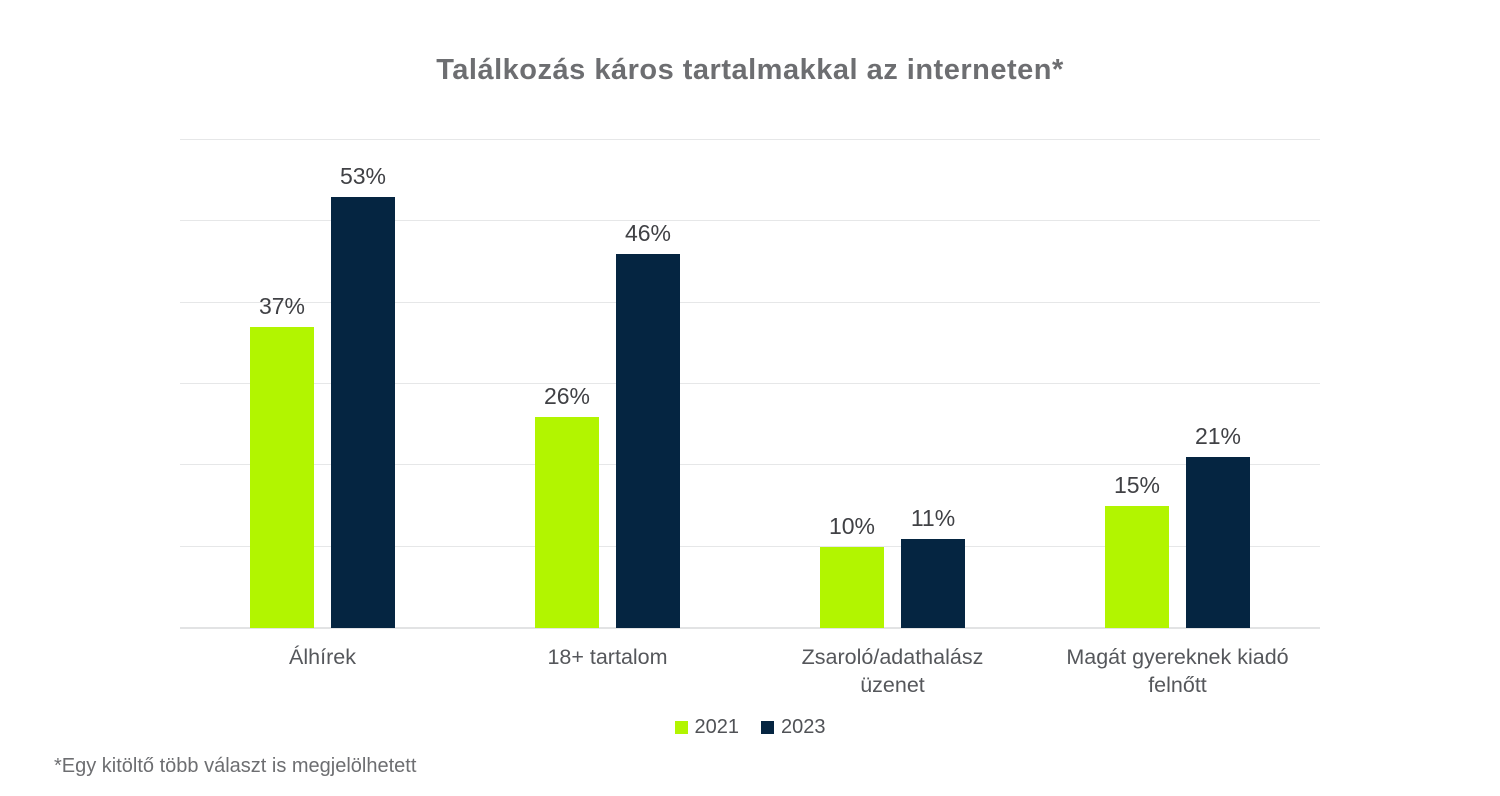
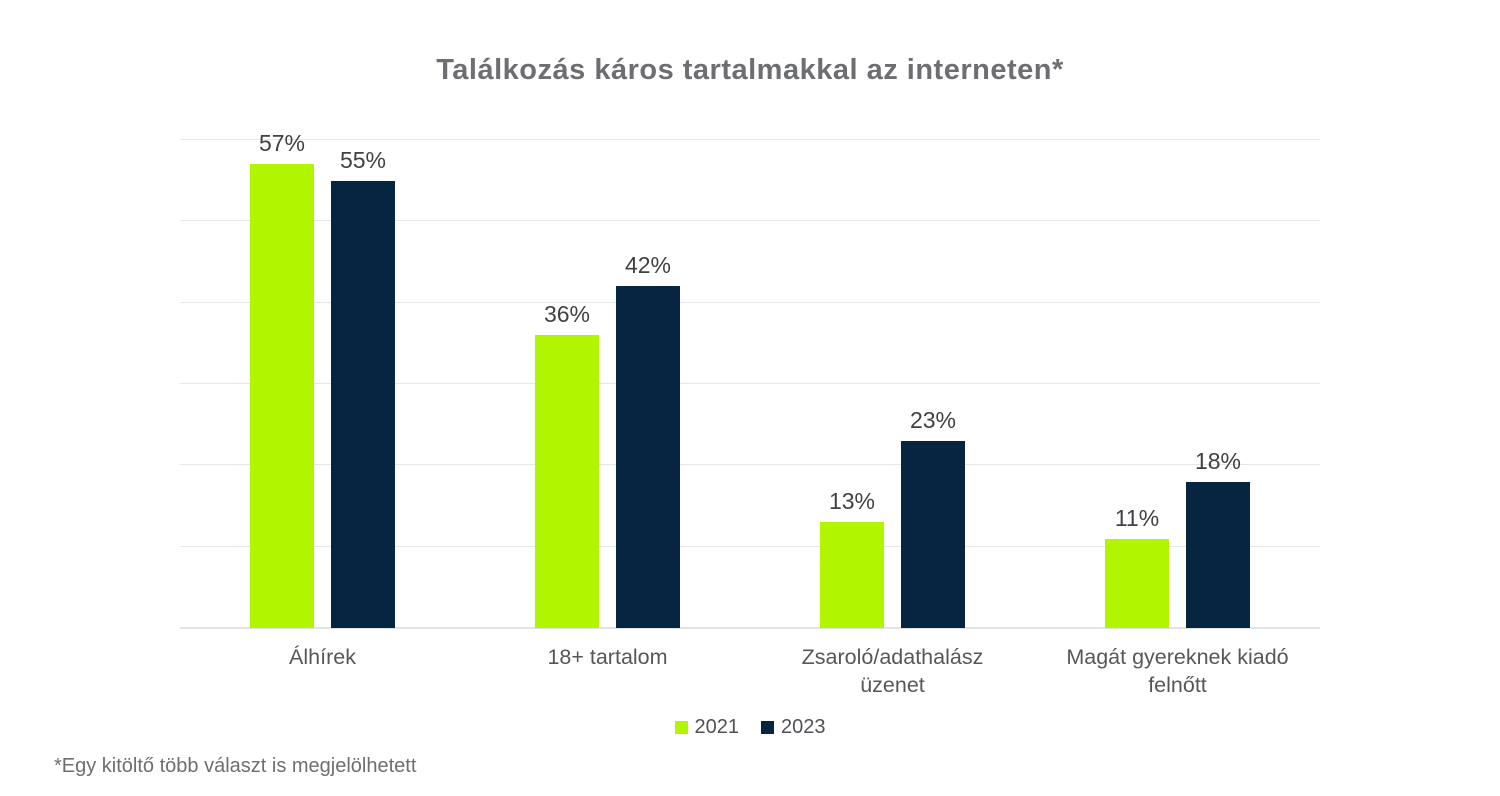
2021/Álhírek: 37% -> 57%
2023/Álhírek: 53% -> 55%
2021/18+ tartalom: 26% -> 36%
2023/18+ tartalom: 46% -> 42%
2021/Zsaroló/adathalász üzenet: 10% -> 13%
2023/Zsaroló/adathalász üzenet: 11% -> 23%
2021/Magát gyereknek kiadó felnőtt: 15% -> 11%
2023/Magát gyereknek kiadó felnőtt: 21% -> 18%
